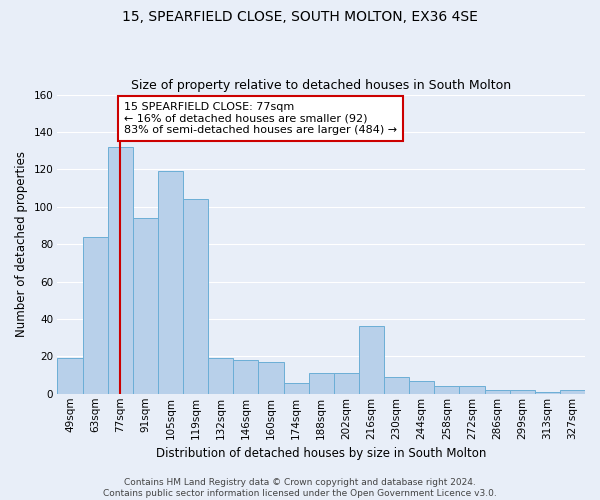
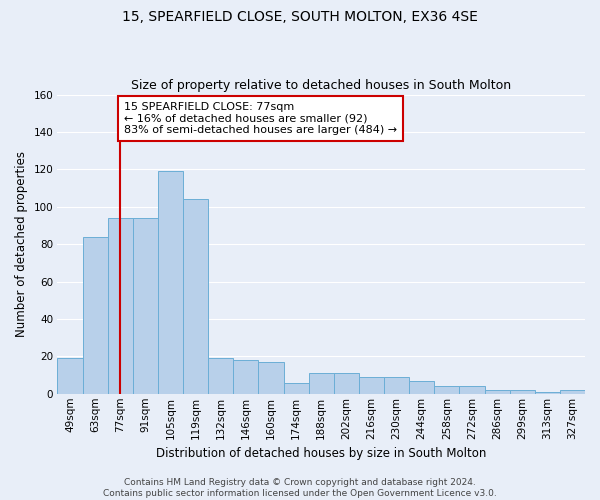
77sqm: 132 -> 94
216sqm: 36 -> 9
